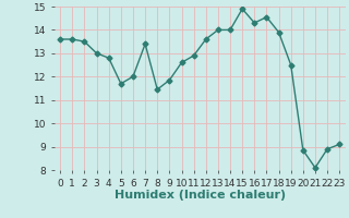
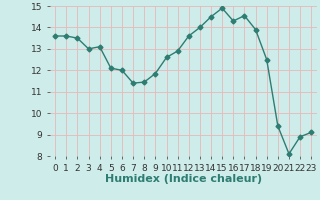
4: 12.80 -> 13.10
5: 11.70 -> 12.10
7: 13.40 -> 11.40
14: 14.00 -> 14.50
20: 8.85 -> 9.40
